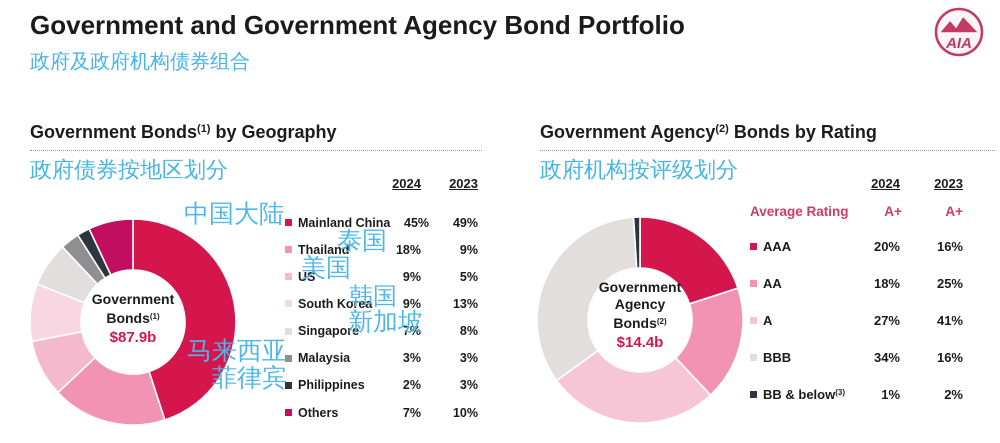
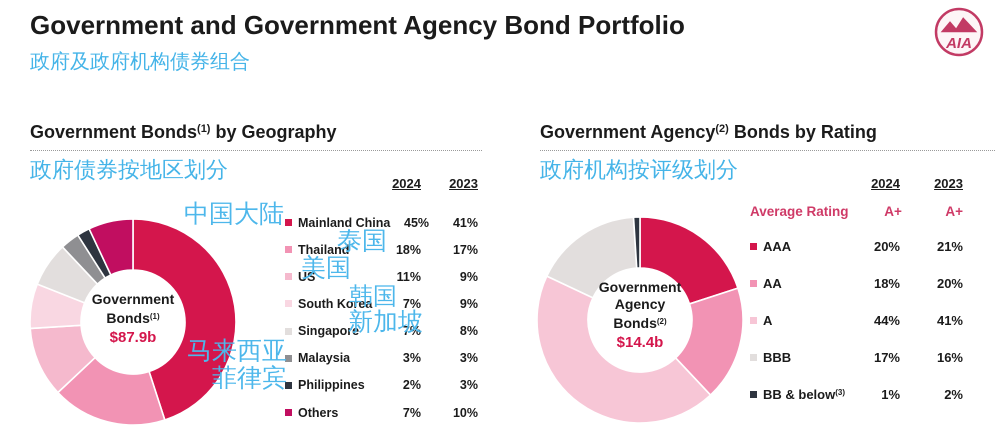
Government Bonds(1) by Geography/2023/Mainland China: 49% -> 41%
Government Bonds(1) by Geography/2023/Thailand: 9% -> 17%
Government Bonds(1) by Geography/2024/US: 9% -> 11%
Government Bonds(1) by Geography/2023/US: 5% -> 9%
Government Bonds(1) by Geography/2024/South Korea: 9% -> 7%
Government Bonds(1) by Geography/2023/South Korea: 13% -> 9%
Government Agency(2) Bonds by Rating/2023/AAA: 16% -> 21%
Government Agency(2) Bonds by Rating/2023/AA: 25% -> 20%
Government Agency(2) Bonds by Rating/2024/A: 27% -> 44%
Government Agency(2) Bonds by Rating/2024/BBB: 34% -> 17%
